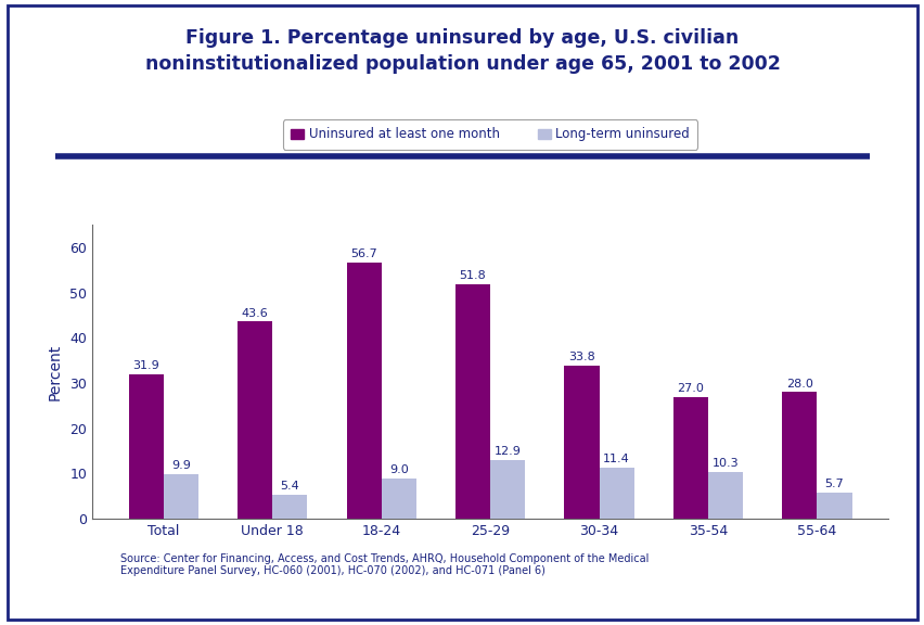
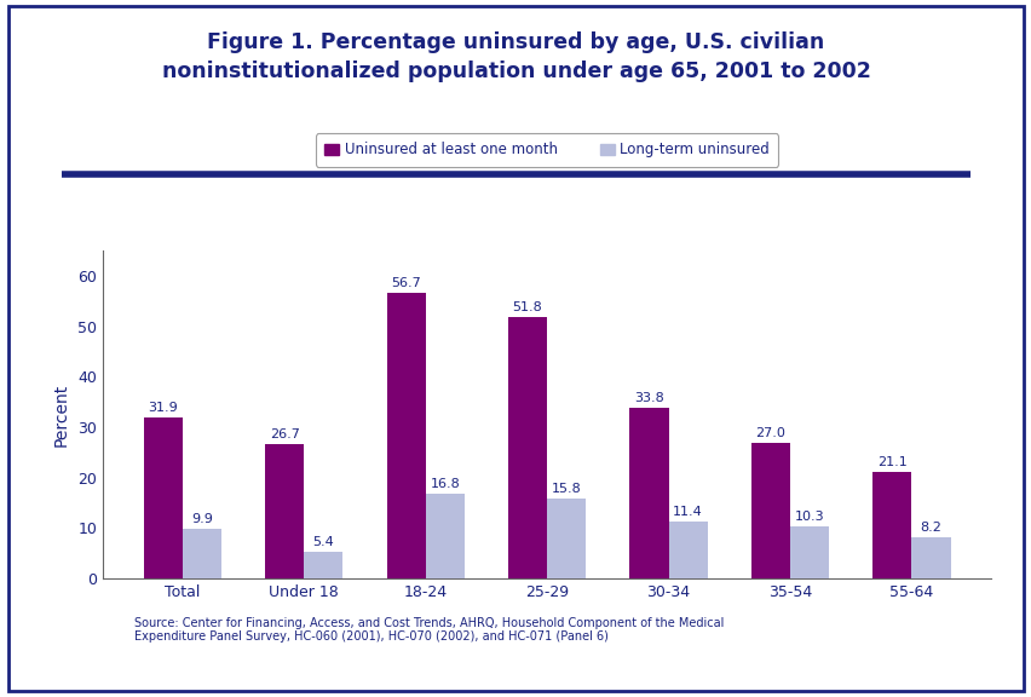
Uninsured at least one month/Under 18: 43.6 -> 26.7
Long-term uninsured/18-24: 9.0 -> 16.8
Long-term uninsured/25-29: 12.9 -> 15.8
Uninsured at least one month/55-64: 28.0 -> 21.1
Long-term uninsured/55-64: 5.7 -> 8.2
